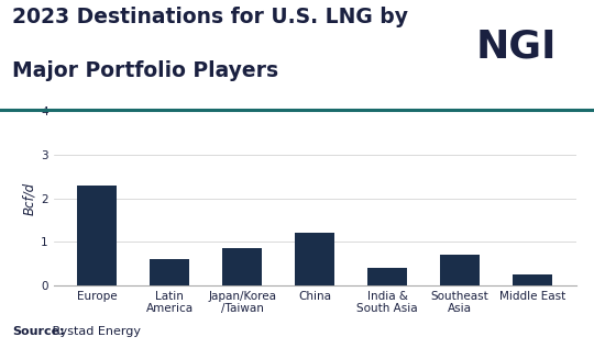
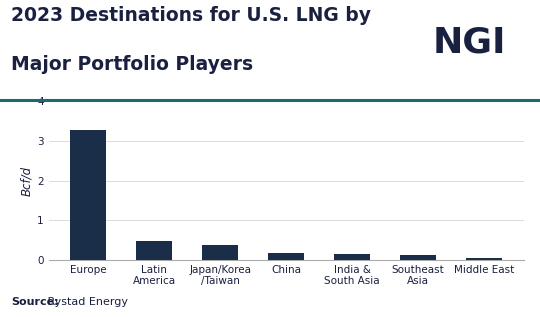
Europe: 2.30 -> 3.28
Latin America: 0.60 -> 0.47
Japan/Korea /Taiwan: 0.85 -> 0.38
China: 1.20 -> 0.17
India & South Asia: 0.40 -> 0.14
Southeast Asia: 0.70 -> 0.13
Middle East: 0.25 -> 0.05
